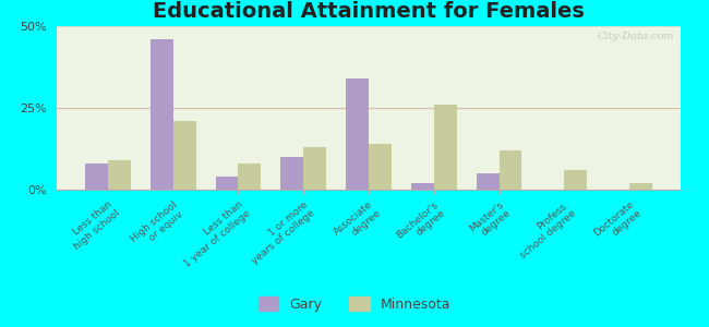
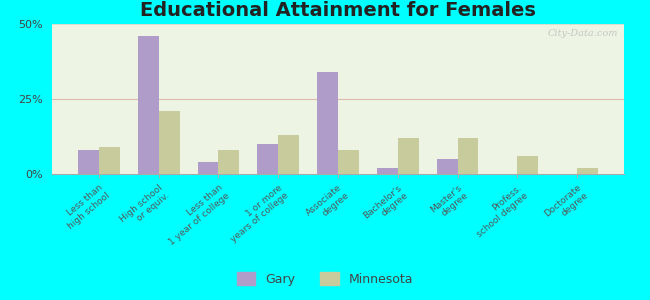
Minnesota/Associate degree: 14% -> 8%
Minnesota/Bachelor's degree: 26% -> 12%
